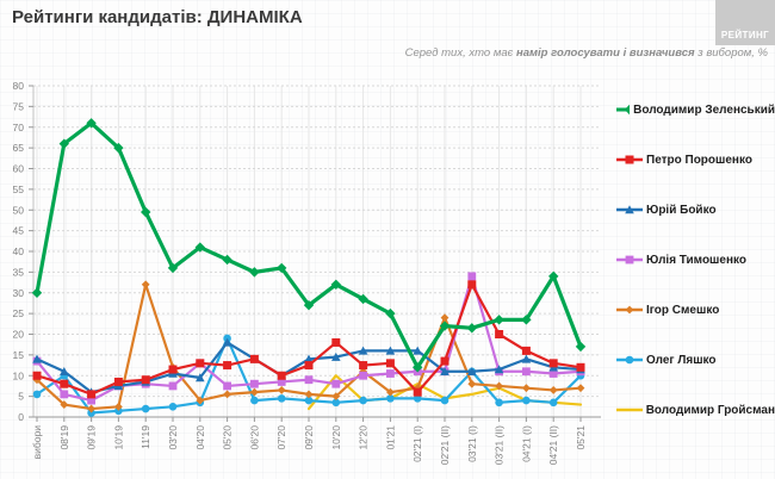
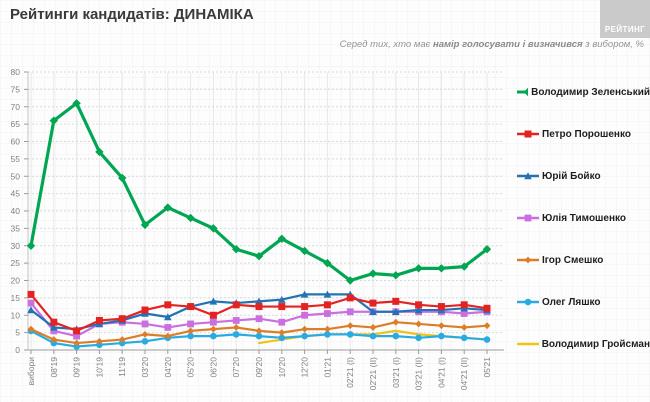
Петро Порошенко/вибори: 10 -> 16
Юрій Бойко/вибори: 14 -> 12
Ігор Смешко/вибори: 9 -> 6
Юрій Бойко/08'19: 11 -> 6
Олег Ляшко/08'19: 10 -> 2
Володимир Зеленський/10'19: 65 -> 57
Ігор Смешко/11'19: 32 -> 3
Ігор Смешко/03'20: 12 -> 4
Юлія Тимошенко/04'20: 13 -> 6
Юрій Бойко/05'20: 18 -> 12
Олег Ляшко/05'20: 19 -> 4
Петро Порошенко/06'20: 14 -> 10
Володимир Зеленський/07'20: 36 -> 29
Петро Порошенко/07'20: 10 -> 13
Юрій Бойко/07'20: 10 -> 14
Петро Порошенко/10'20: 18 -> 12
Володимир Гройсман/10'20: 10 -> 3
Ігор Смешко/12'20: 11 -> 6
Володимир Зеленський/02'21 (I): 12 -> 20
Петро Порошенко/02'21 (I): 6 -> 15
Володимир Гройсман/02'21 (I): 8 -> 4
Ігор Смешко/02'21 (II): 24 -> 6
Петро Порошенко/03'21 (I): 32 -> 14
Юлія Тимошенко/03'21 (I): 34 -> 11
Олег Ляшко/03'21 (I): 11 -> 4
Петро Порошенко/03'21 (II): 20 -> 13
Володимир Гройсман/03'21 (II): 7 -> 4
Петро Порошенко/04'21 (I): 16 -> 12
Юрій Бойко/04'21 (I): 14 -> 12
Володимир Зеленський/04'21 (II): 34 -> 24
Володимир Зеленський/05'21: 17 -> 29
Олег Ляшко/05'21: 10 -> 3
